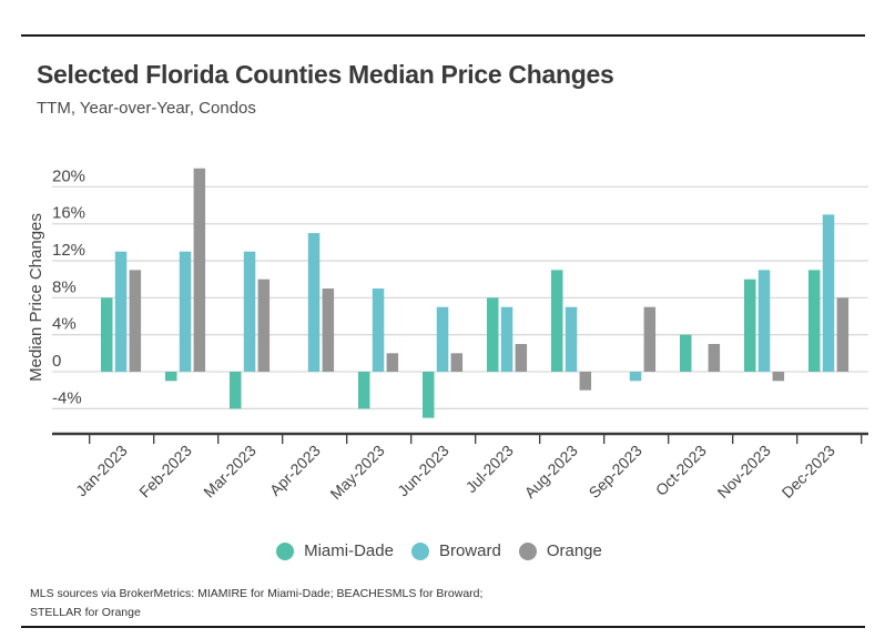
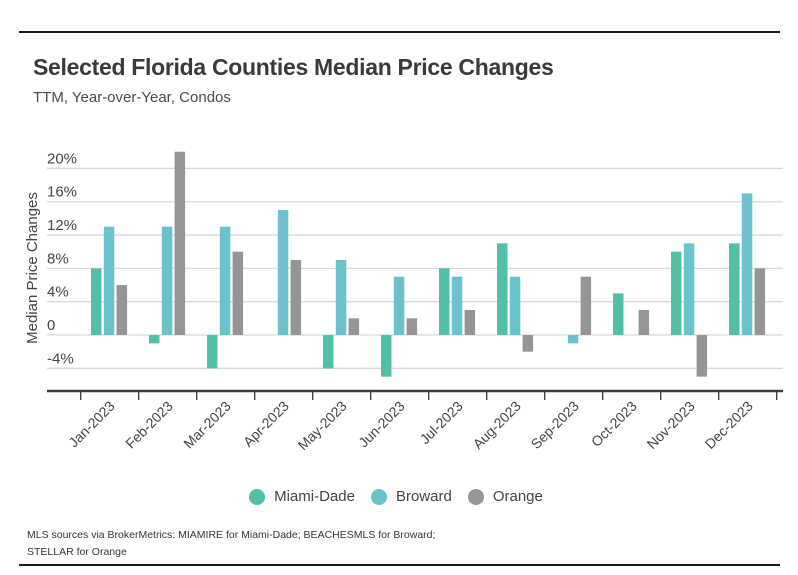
Orange/Jan-2023: 11% -> 6%
Miami-Dade/Oct-2023: 4% -> 5%
Orange/Nov-2023: -1% -> -5%
